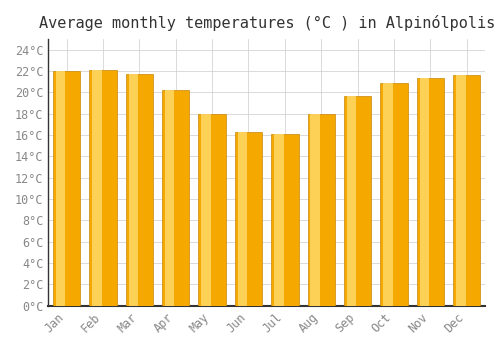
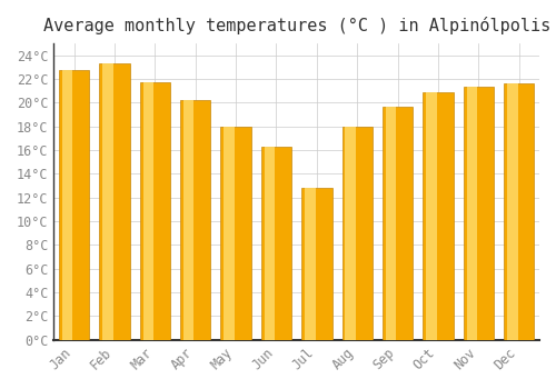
Jan: 22.0°C -> 22.8°C
Feb: 22.1°C -> 23.3°C
Jul: 16.1°C -> 12.8°C
